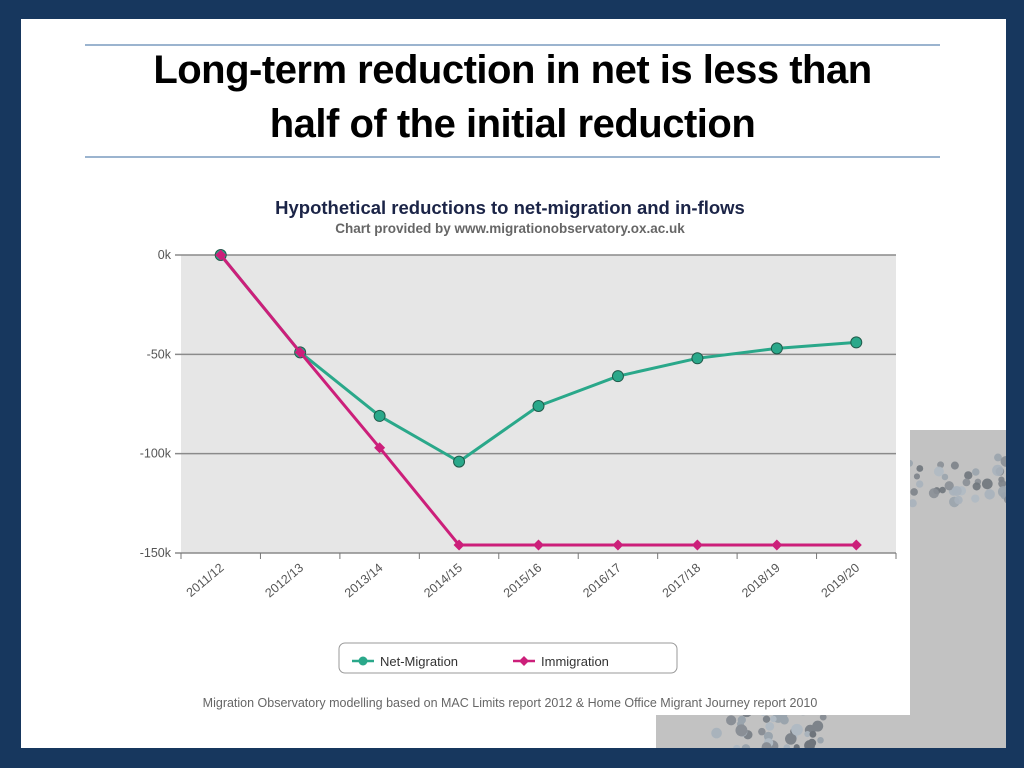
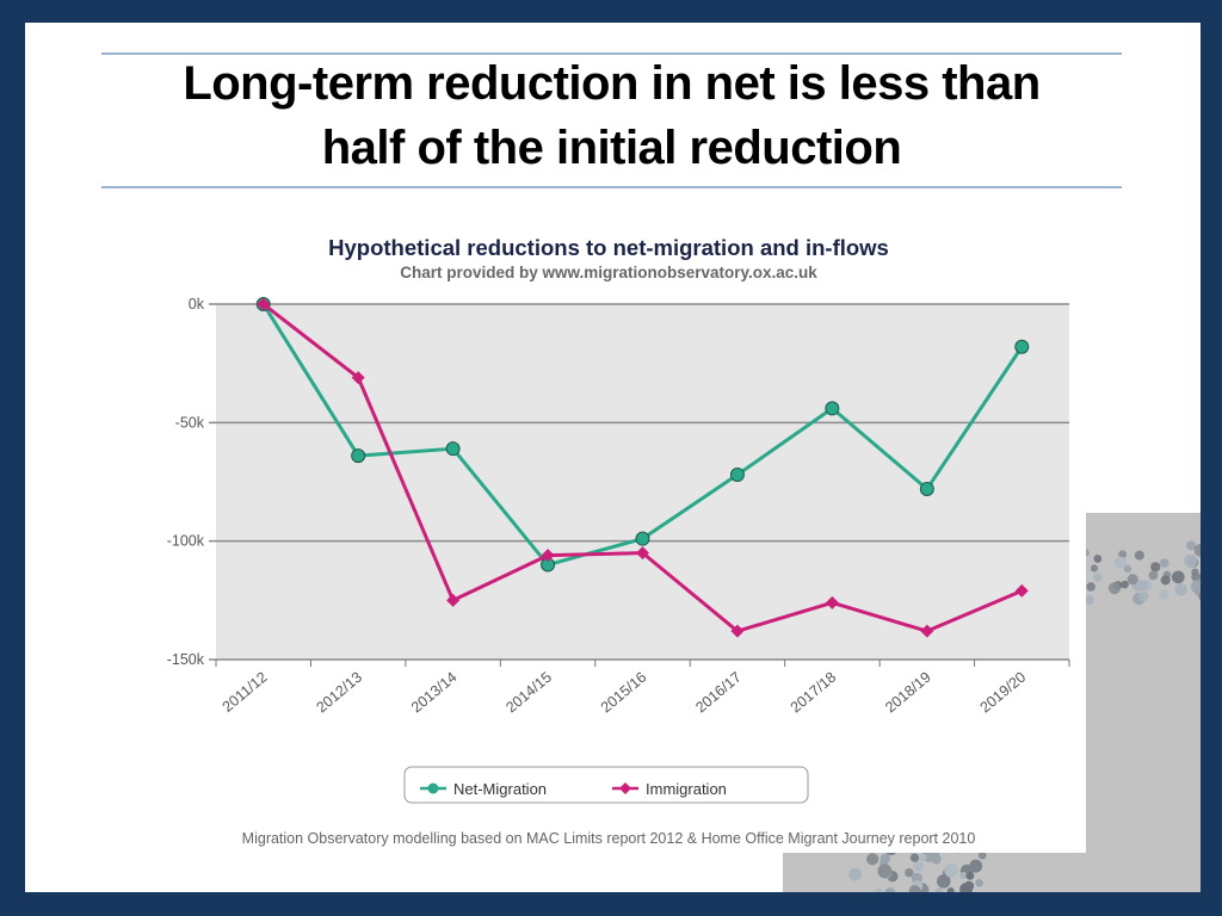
Net-Migration/2012/13: -49k -> -64k
Immigration/2012/13: -49k -> -31k
Net-Migration/2013/14: -81k -> -61k
Immigration/2013/14: -97k -> -125k
Net-Migration/2014/15: -104k -> -110k
Immigration/2014/15: -146k -> -106k
Net-Migration/2015/16: -76k -> -99k
Immigration/2015/16: -146k -> -105k
Net-Migration/2016/17: -61k -> -72k
Immigration/2016/17: -146k -> -138k
Net-Migration/2017/18: -52k -> -44k
Immigration/2017/18: -146k -> -126k
Net-Migration/2018/19: -47k -> -78k
Immigration/2018/19: -146k -> -138k
Net-Migration/2019/20: -44k -> -18k
Immigration/2019/20: -146k -> -121k
